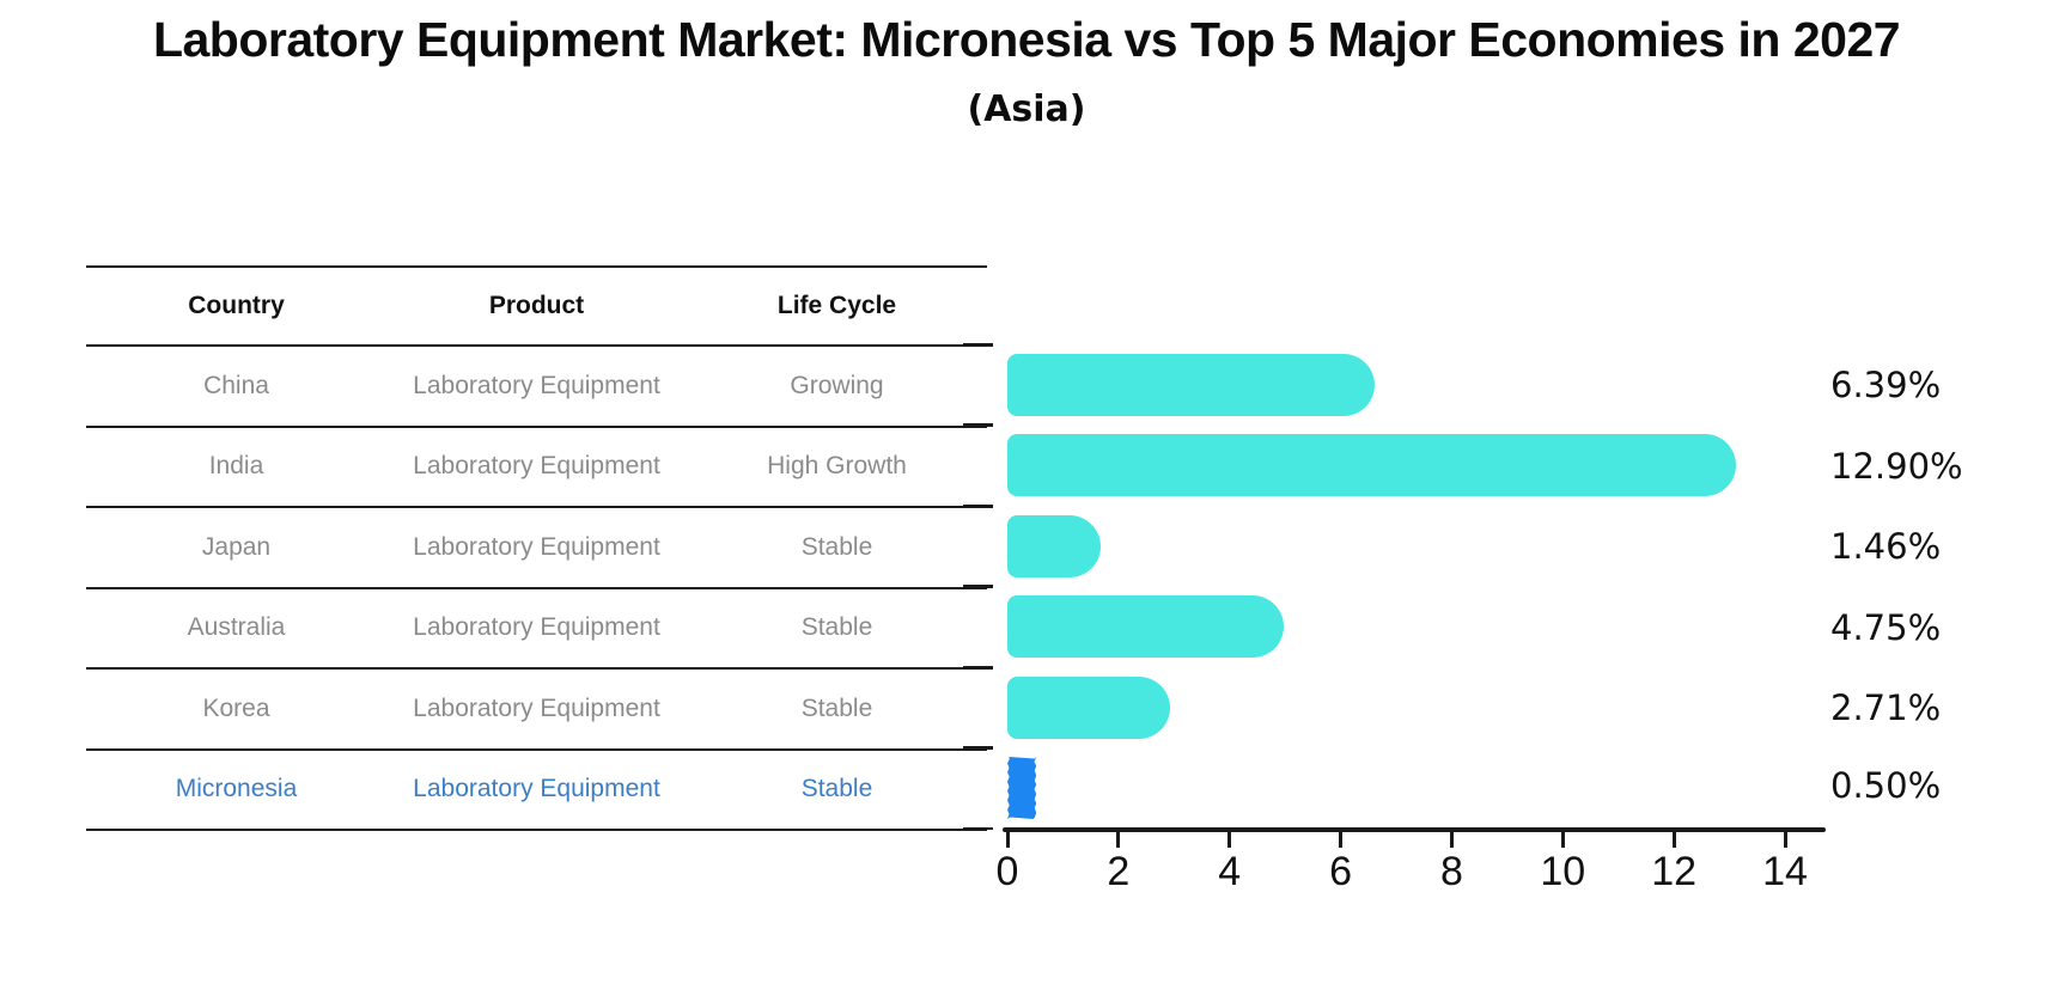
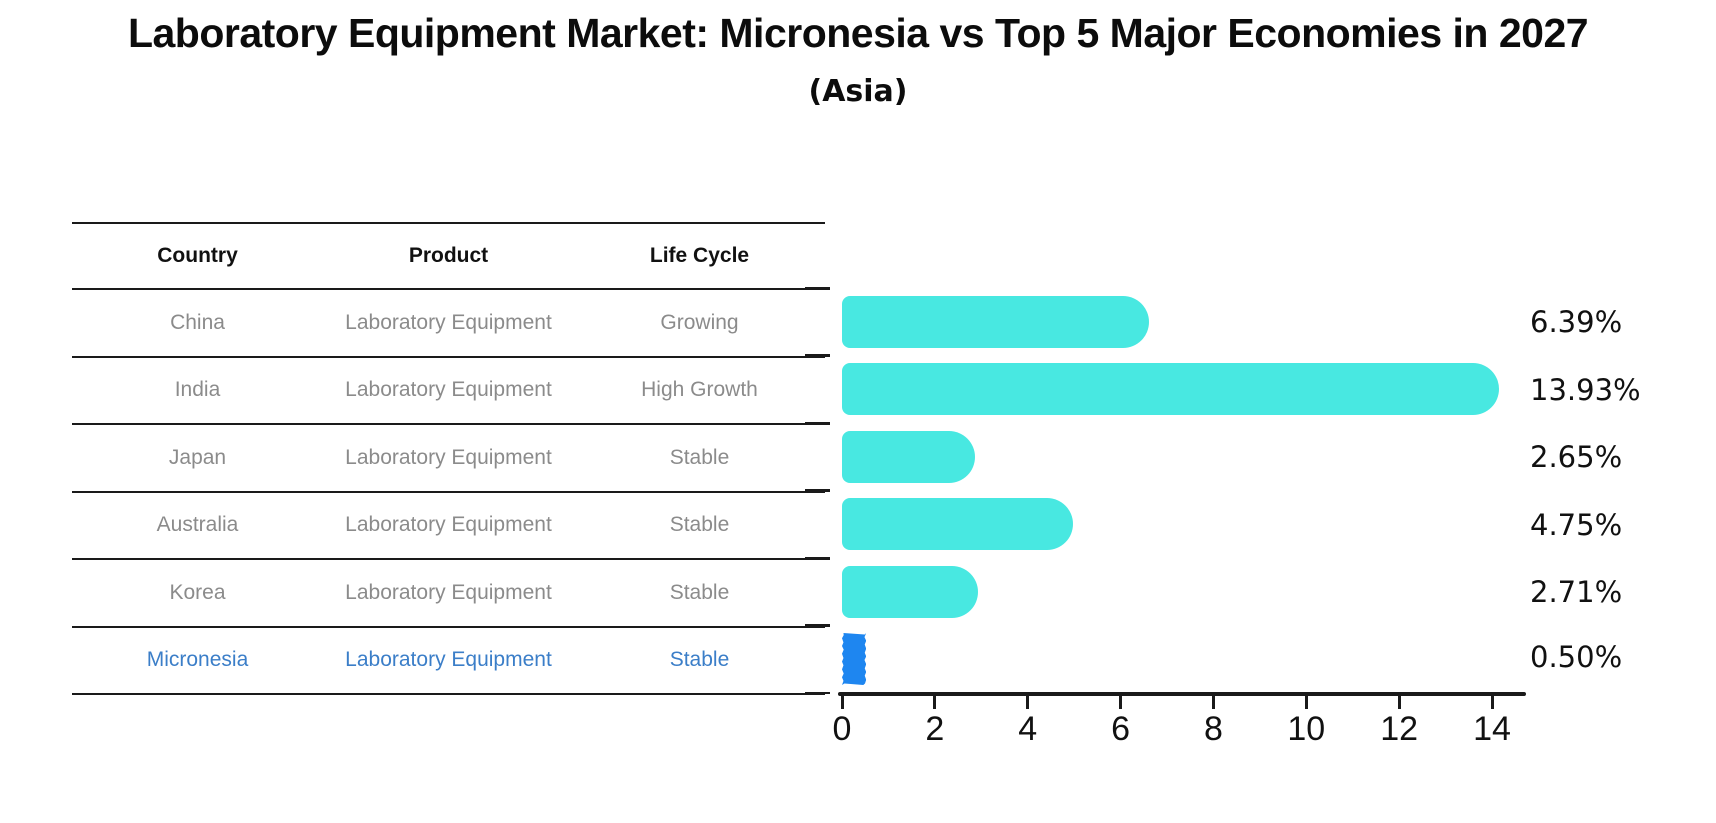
India: 12.90% -> 13.93%
Japan: 1.46% -> 2.65%
